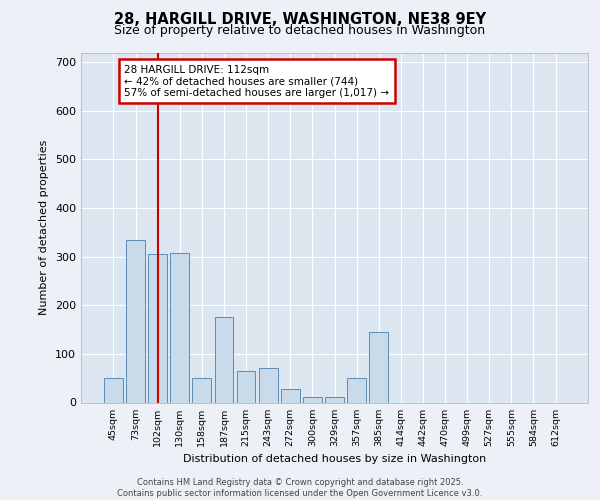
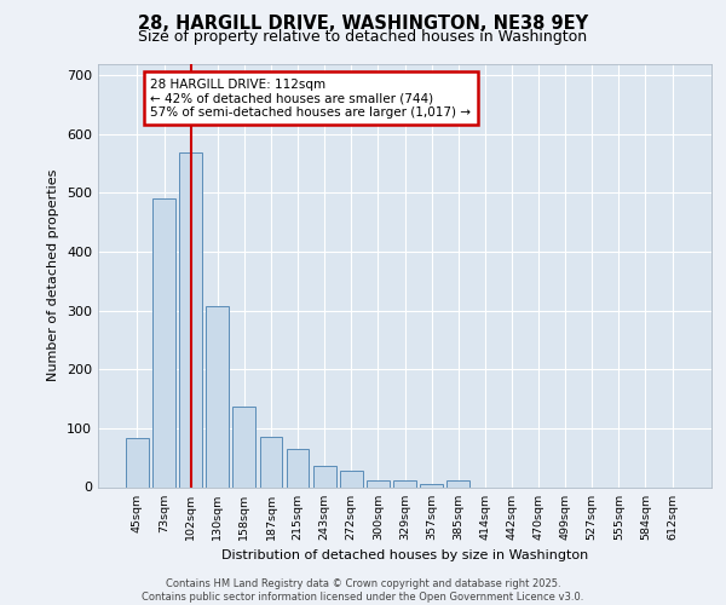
45sqm: 50 -> 83
73sqm: 335 -> 490
102sqm: 305 -> 568
158sqm: 50 -> 137
187sqm: 175 -> 85
243sqm: 70 -> 36
357sqm: 50 -> 6
385sqm: 145 -> 11
